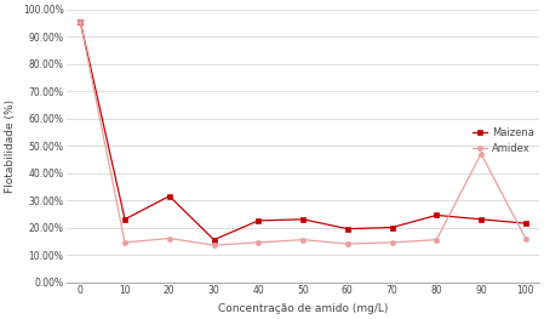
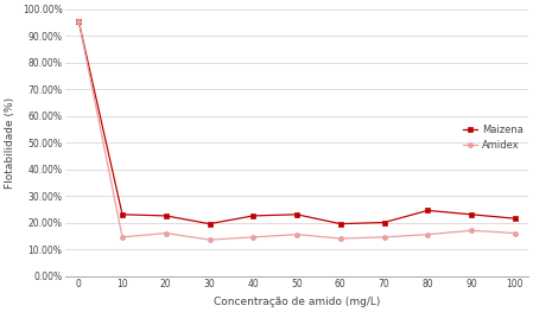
Maizena/20: 31.5% -> 22.5%
Maizena/30: 15.5% -> 19.5%
Amidex/90: 47.0% -> 17.0%
